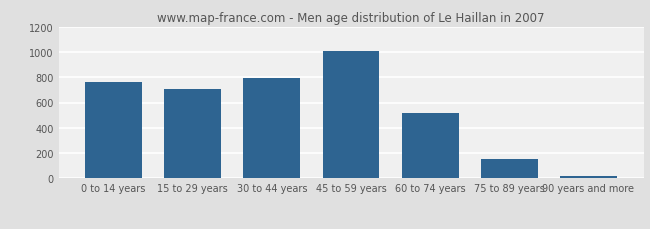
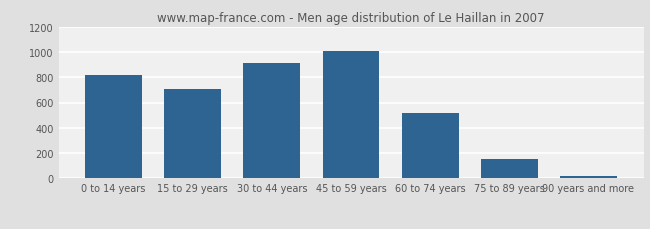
0 to 14 years: 760 -> 820
30 to 44 years: 790 -> 910
